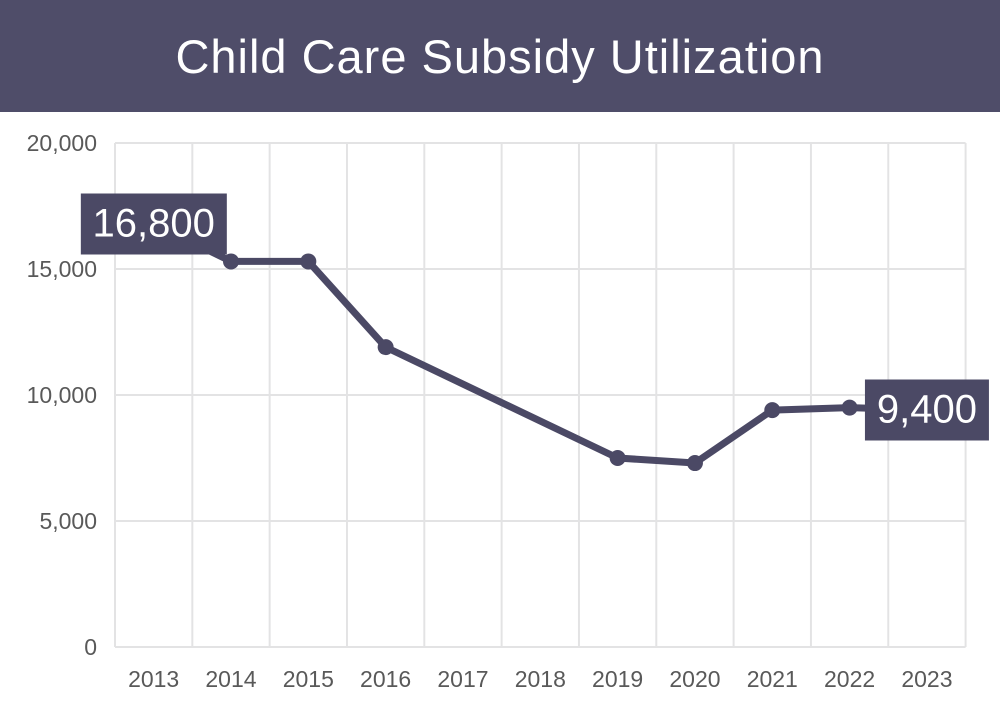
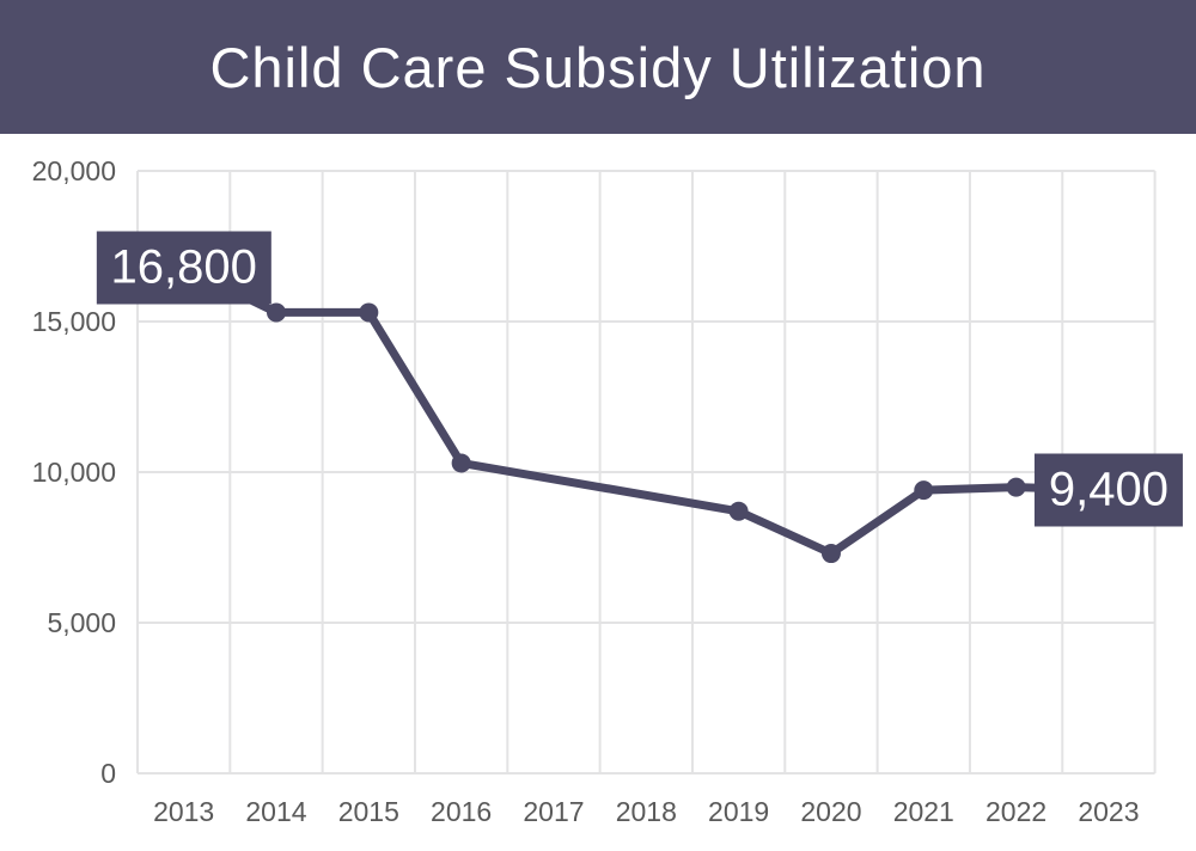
2016: 11900 -> 10300
2019: 7500 -> 8700
